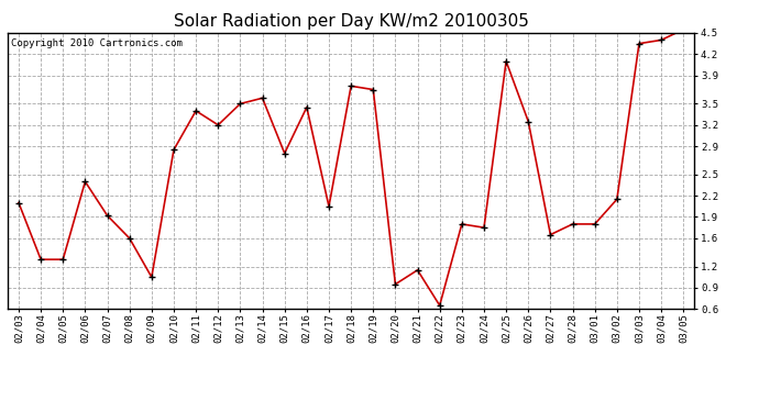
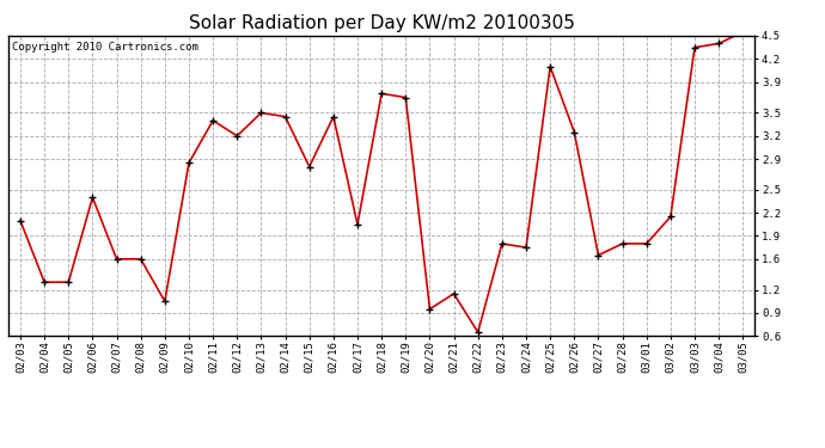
02/07: 1.92 -> 1.60
02/14: 3.58 -> 3.45
